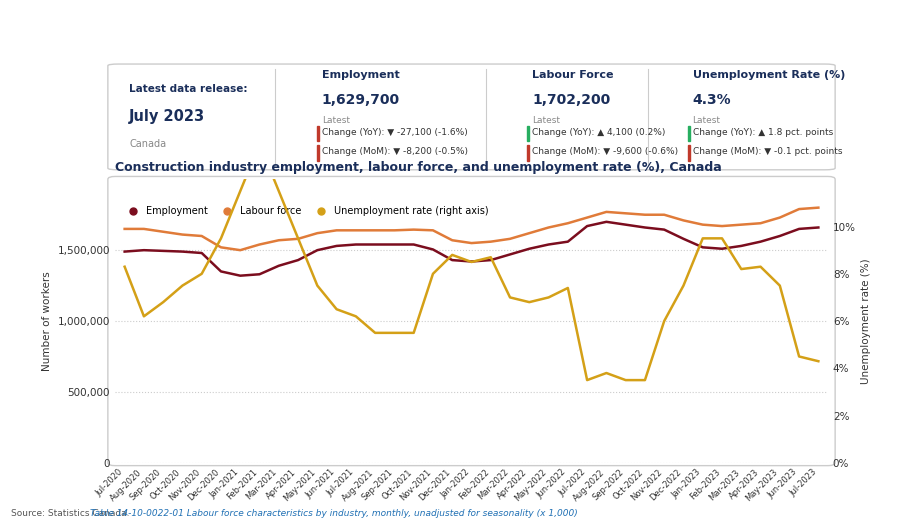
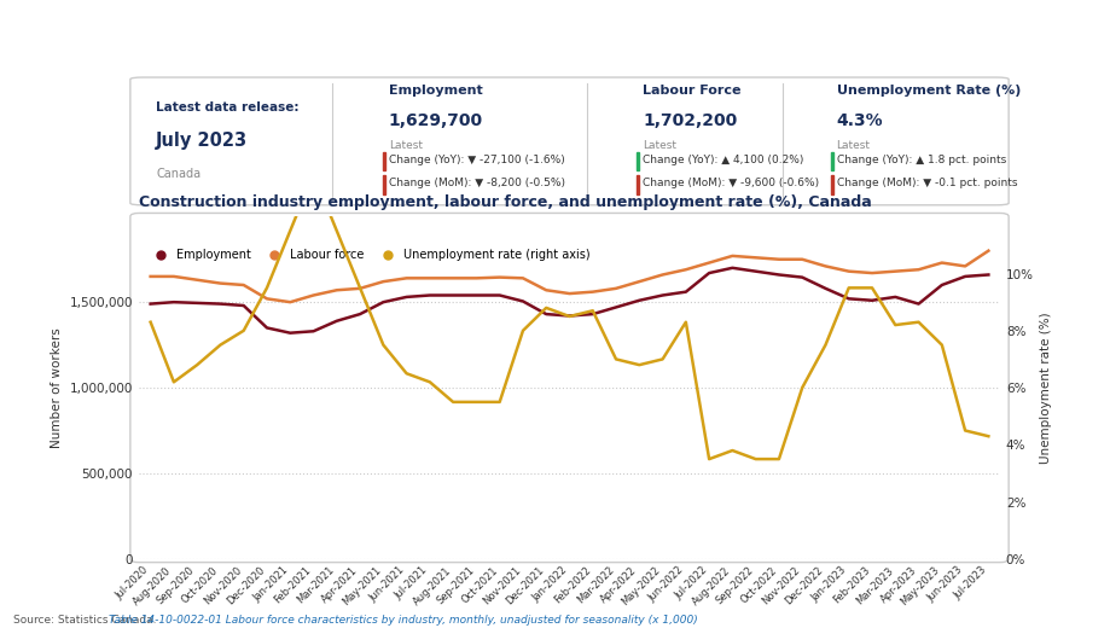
Unemployment rate (right axis)/Jun-2022: 7.4% -> 8.3%
Employment/Apr-2023: 1,560,000 -> 1,490,000
Labour force/Jun-2023: 1,790,000 -> 1,710,000
